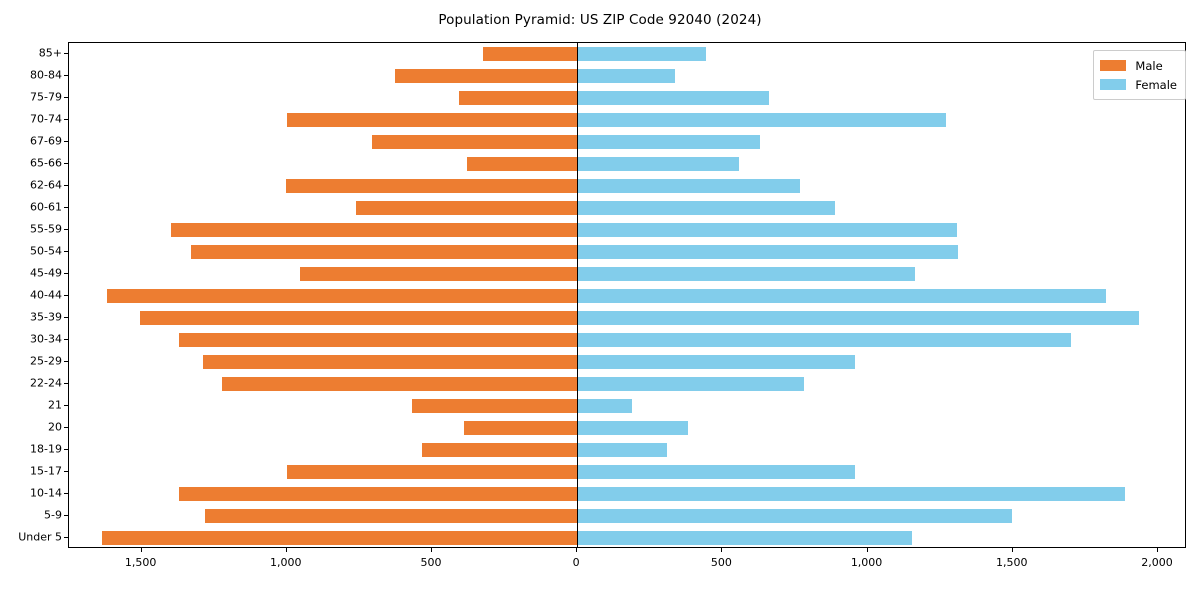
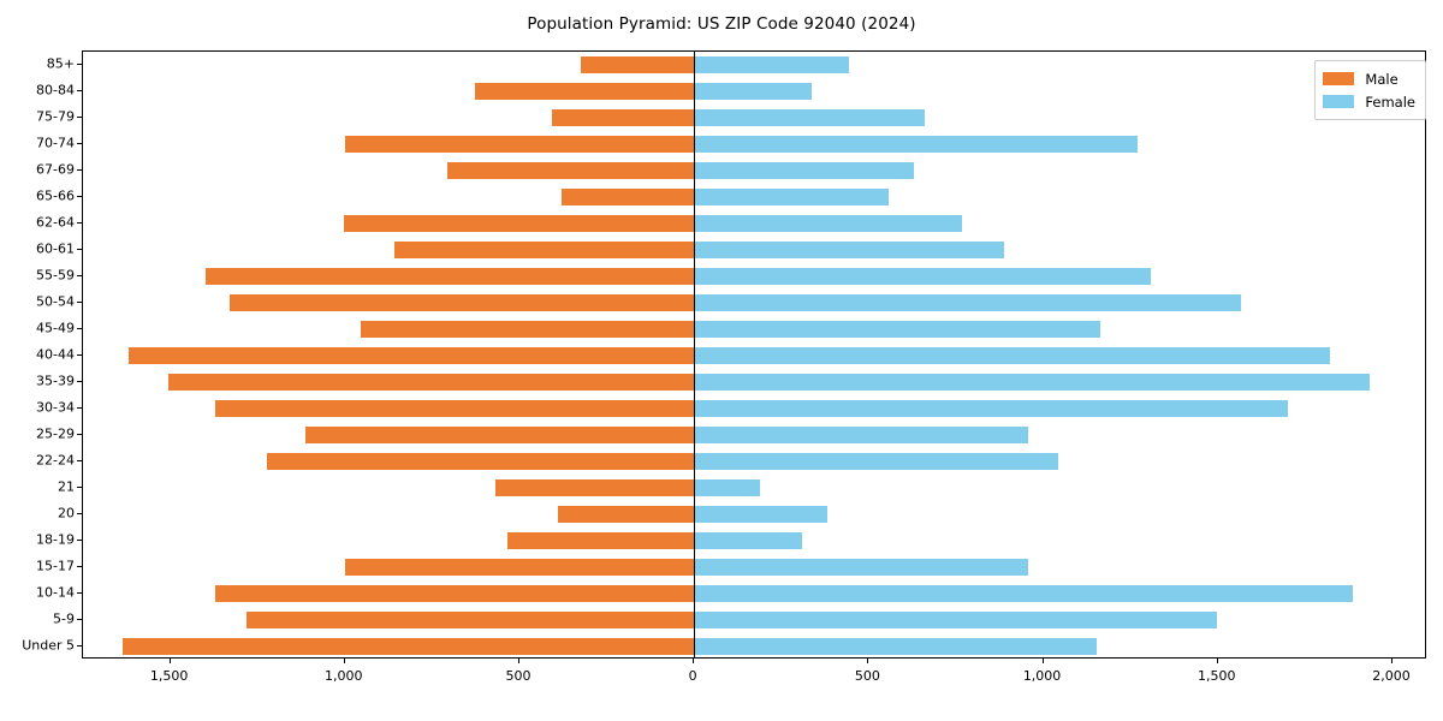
Male/60-61: 760 -> 860
Female/50-54: 1310 -> 1570
Male/25-29: 1290 -> 1110
Female/22-24: 780 -> 1040
